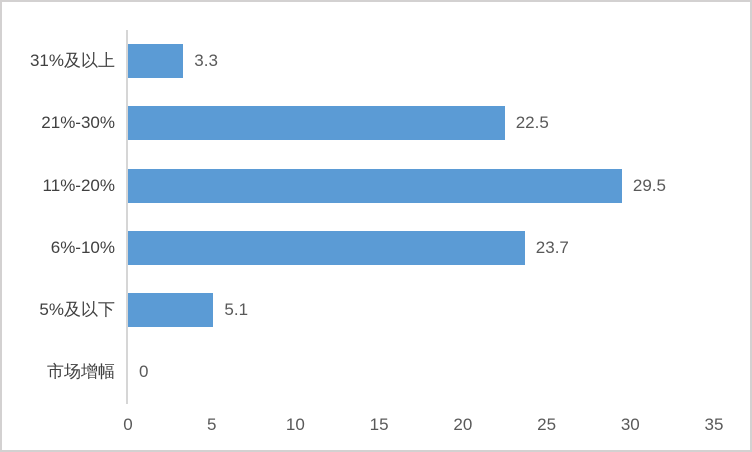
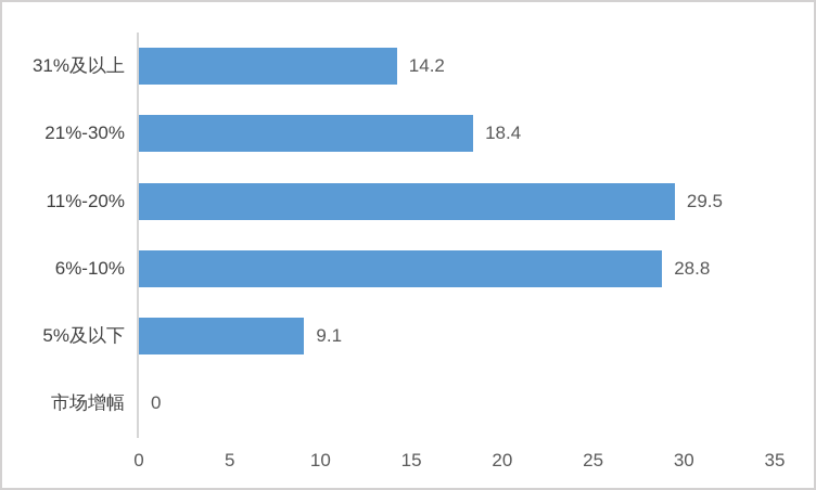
31%及以上: 3.3 -> 14.2
21%-30%: 22.5 -> 18.4
6%-10%: 23.7 -> 28.8
5%及以下: 5.1 -> 9.1
